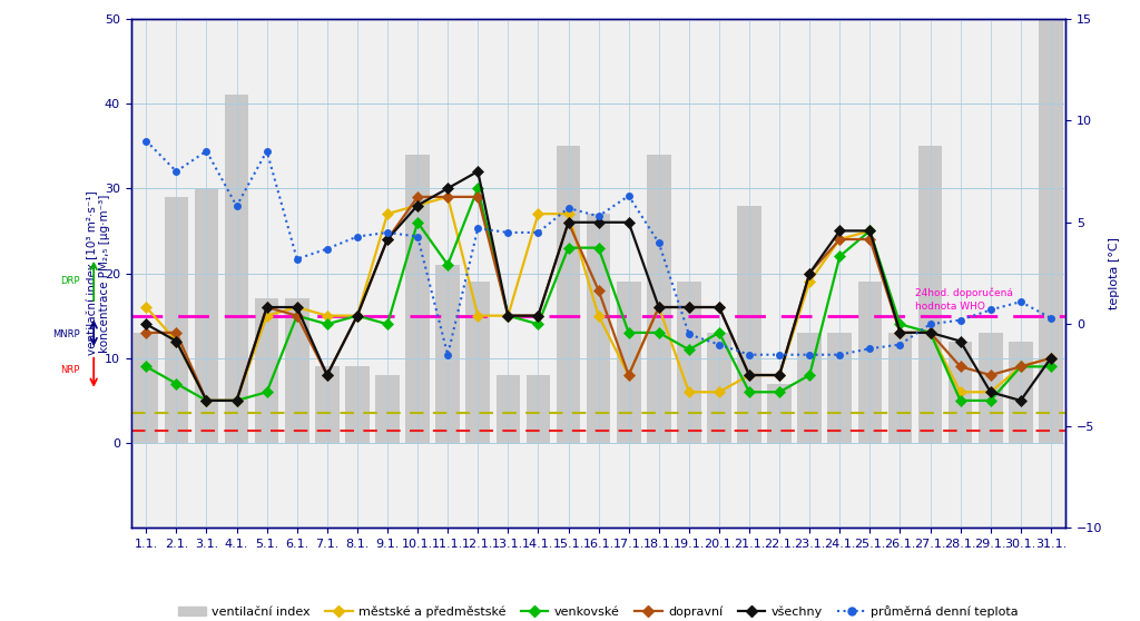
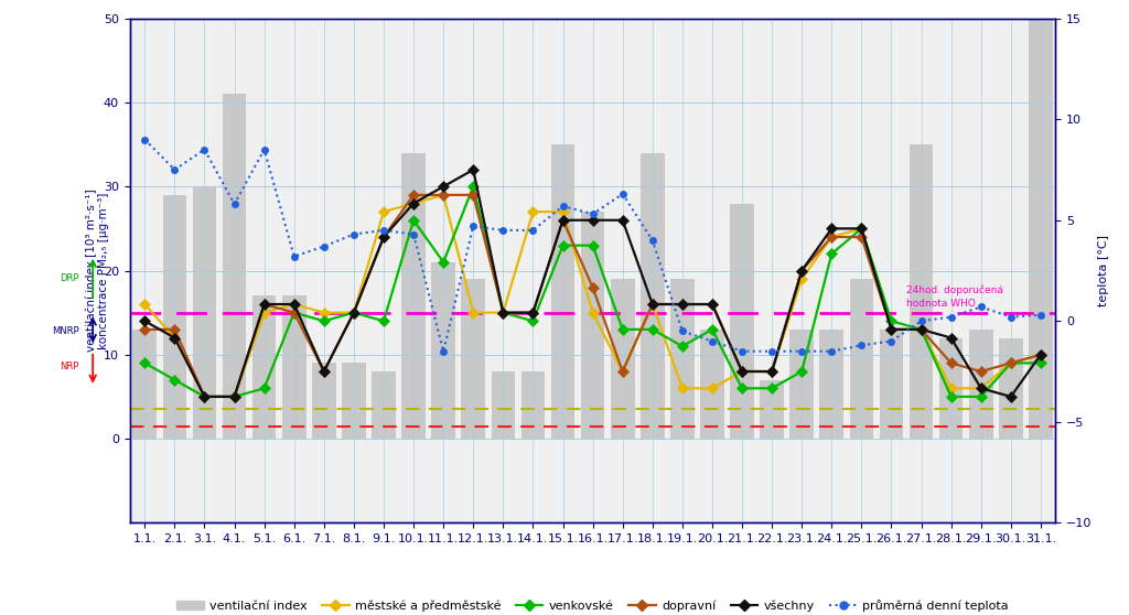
průměrná denní teplota/30.1.: 1.1 -> 0.2
